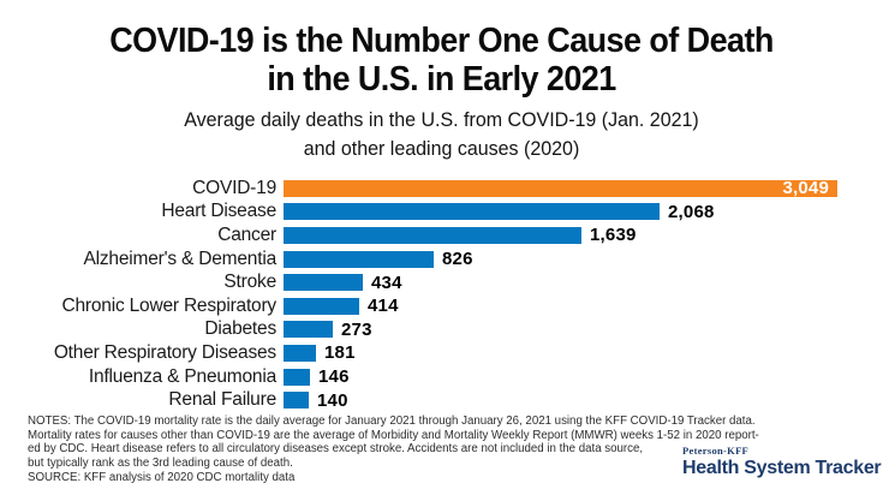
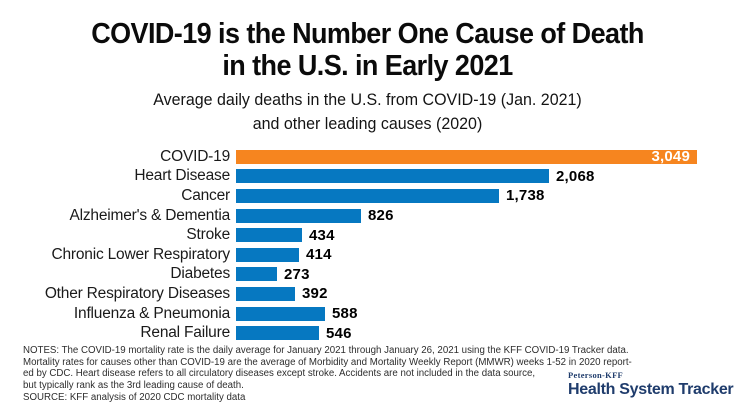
Cancer: 1,639 -> 1,738
Other Respiratory Diseases: 181 -> 392
Influenza & Pneumonia: 146 -> 588
Renal Failure: 140 -> 546
